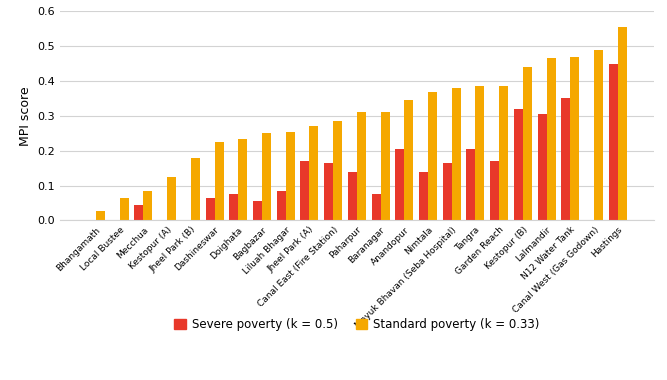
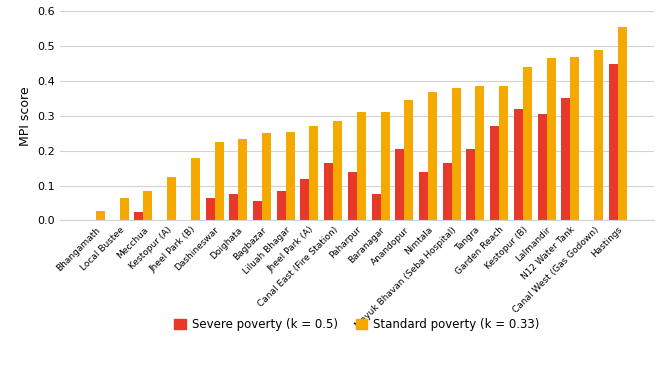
Severe poverty (k = 0.5)/Mecchua: 0.045 -> 0.025
Severe poverty (k = 0.5)/Jheel Park (A): 0.170 -> 0.120
Severe poverty (k = 0.5)/Garden Reach: 0.170 -> 0.270
